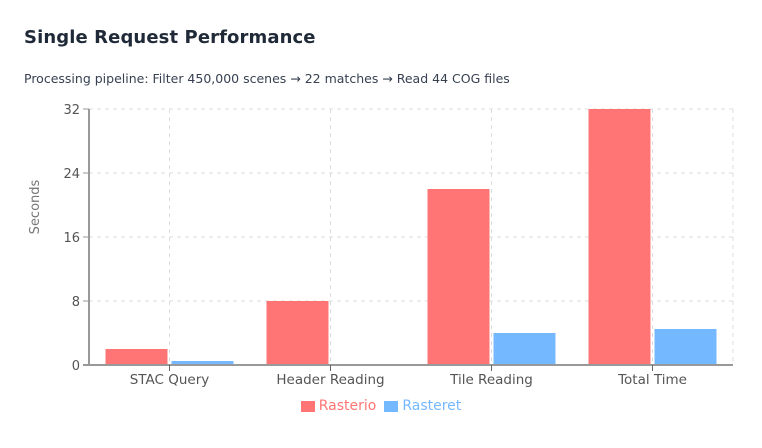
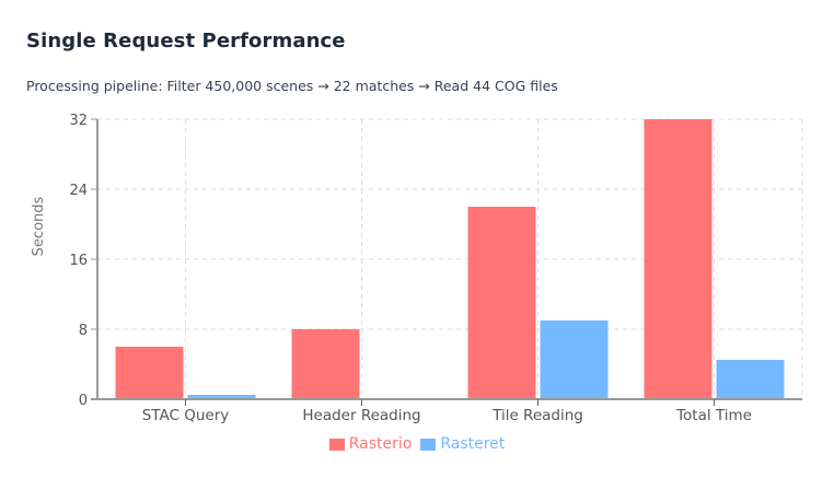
Rasterio/STAC Query: 2 -> 6
Rasteret/Tile Reading: 4 -> 9
